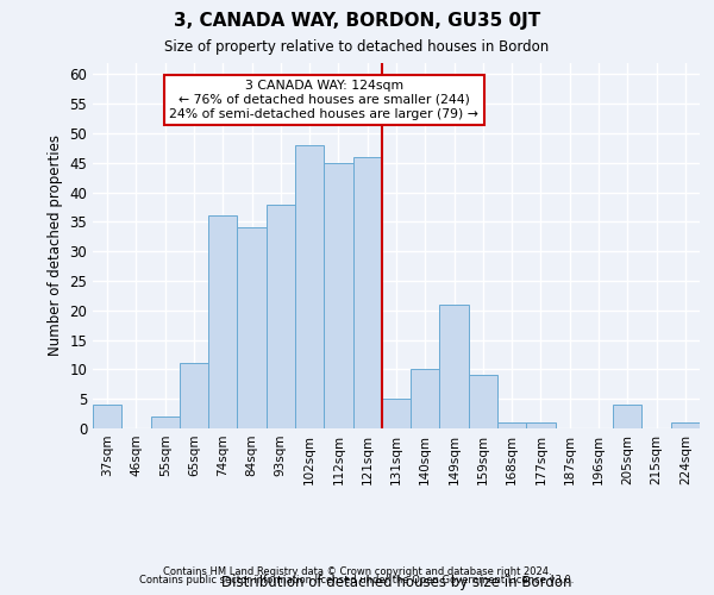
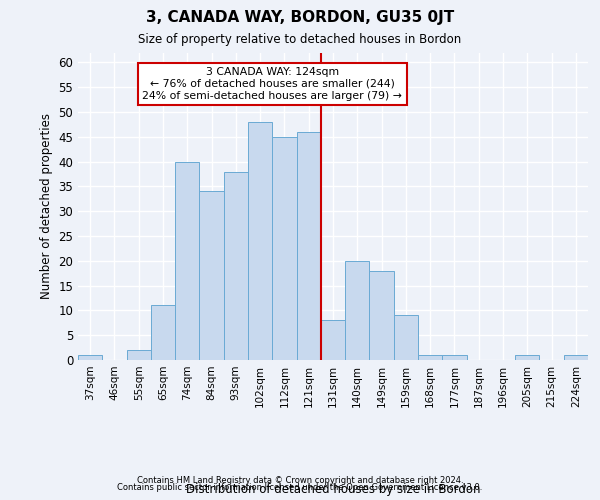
37sqm: 4 -> 1
74sqm: 36 -> 40
131sqm: 5 -> 8
140sqm: 10 -> 20
149sqm: 21 -> 18
205sqm: 4 -> 1
